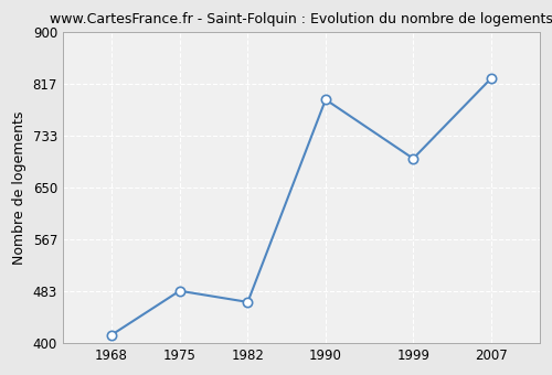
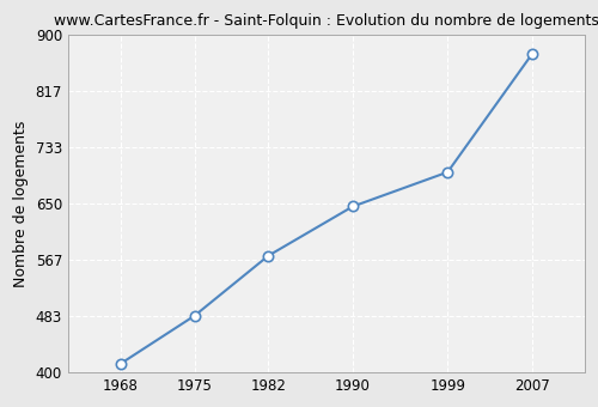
1982: 466 -> 573
1990: 792 -> 646
2007: 826 -> 872
